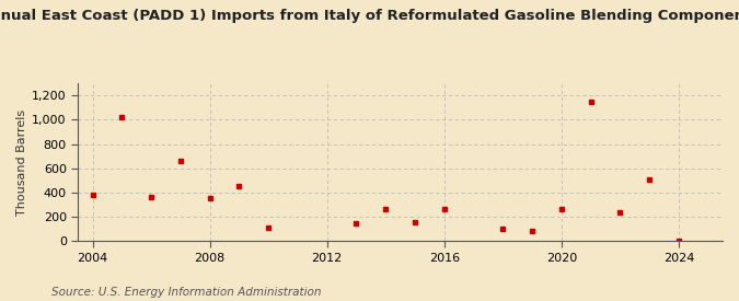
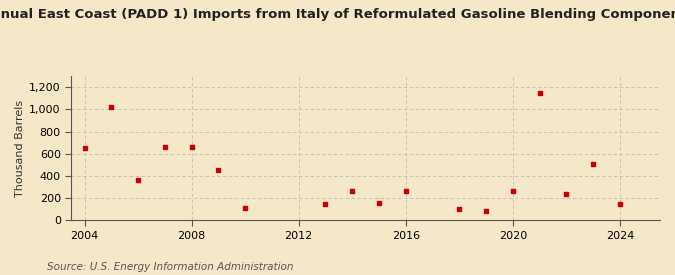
2004: 380 -> 650
2008: 350 -> 660
2024: 0 -> 150
